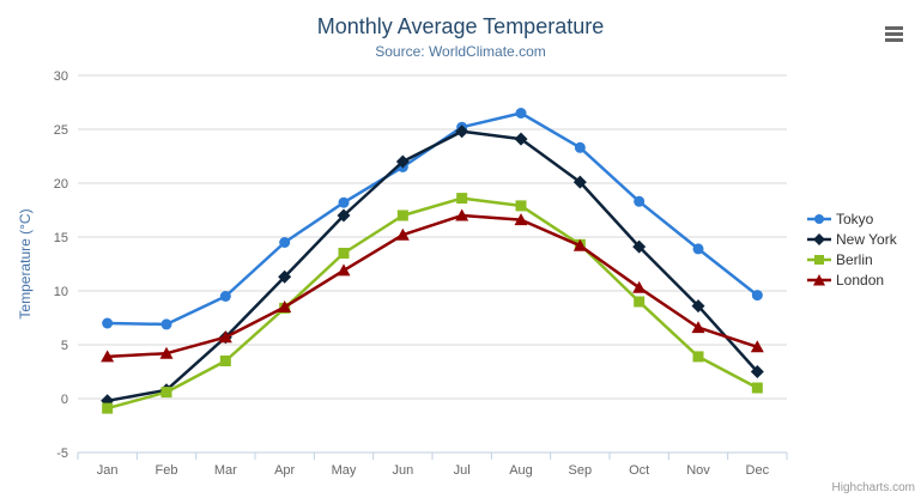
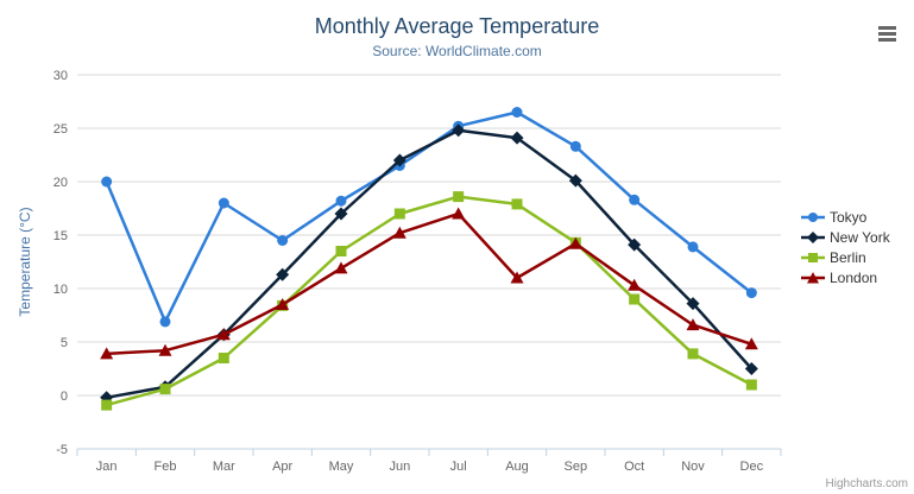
Tokyo/Jan: 7 -> 20
Tokyo/Mar: 10 -> 18
London/Aug: 17 -> 11
